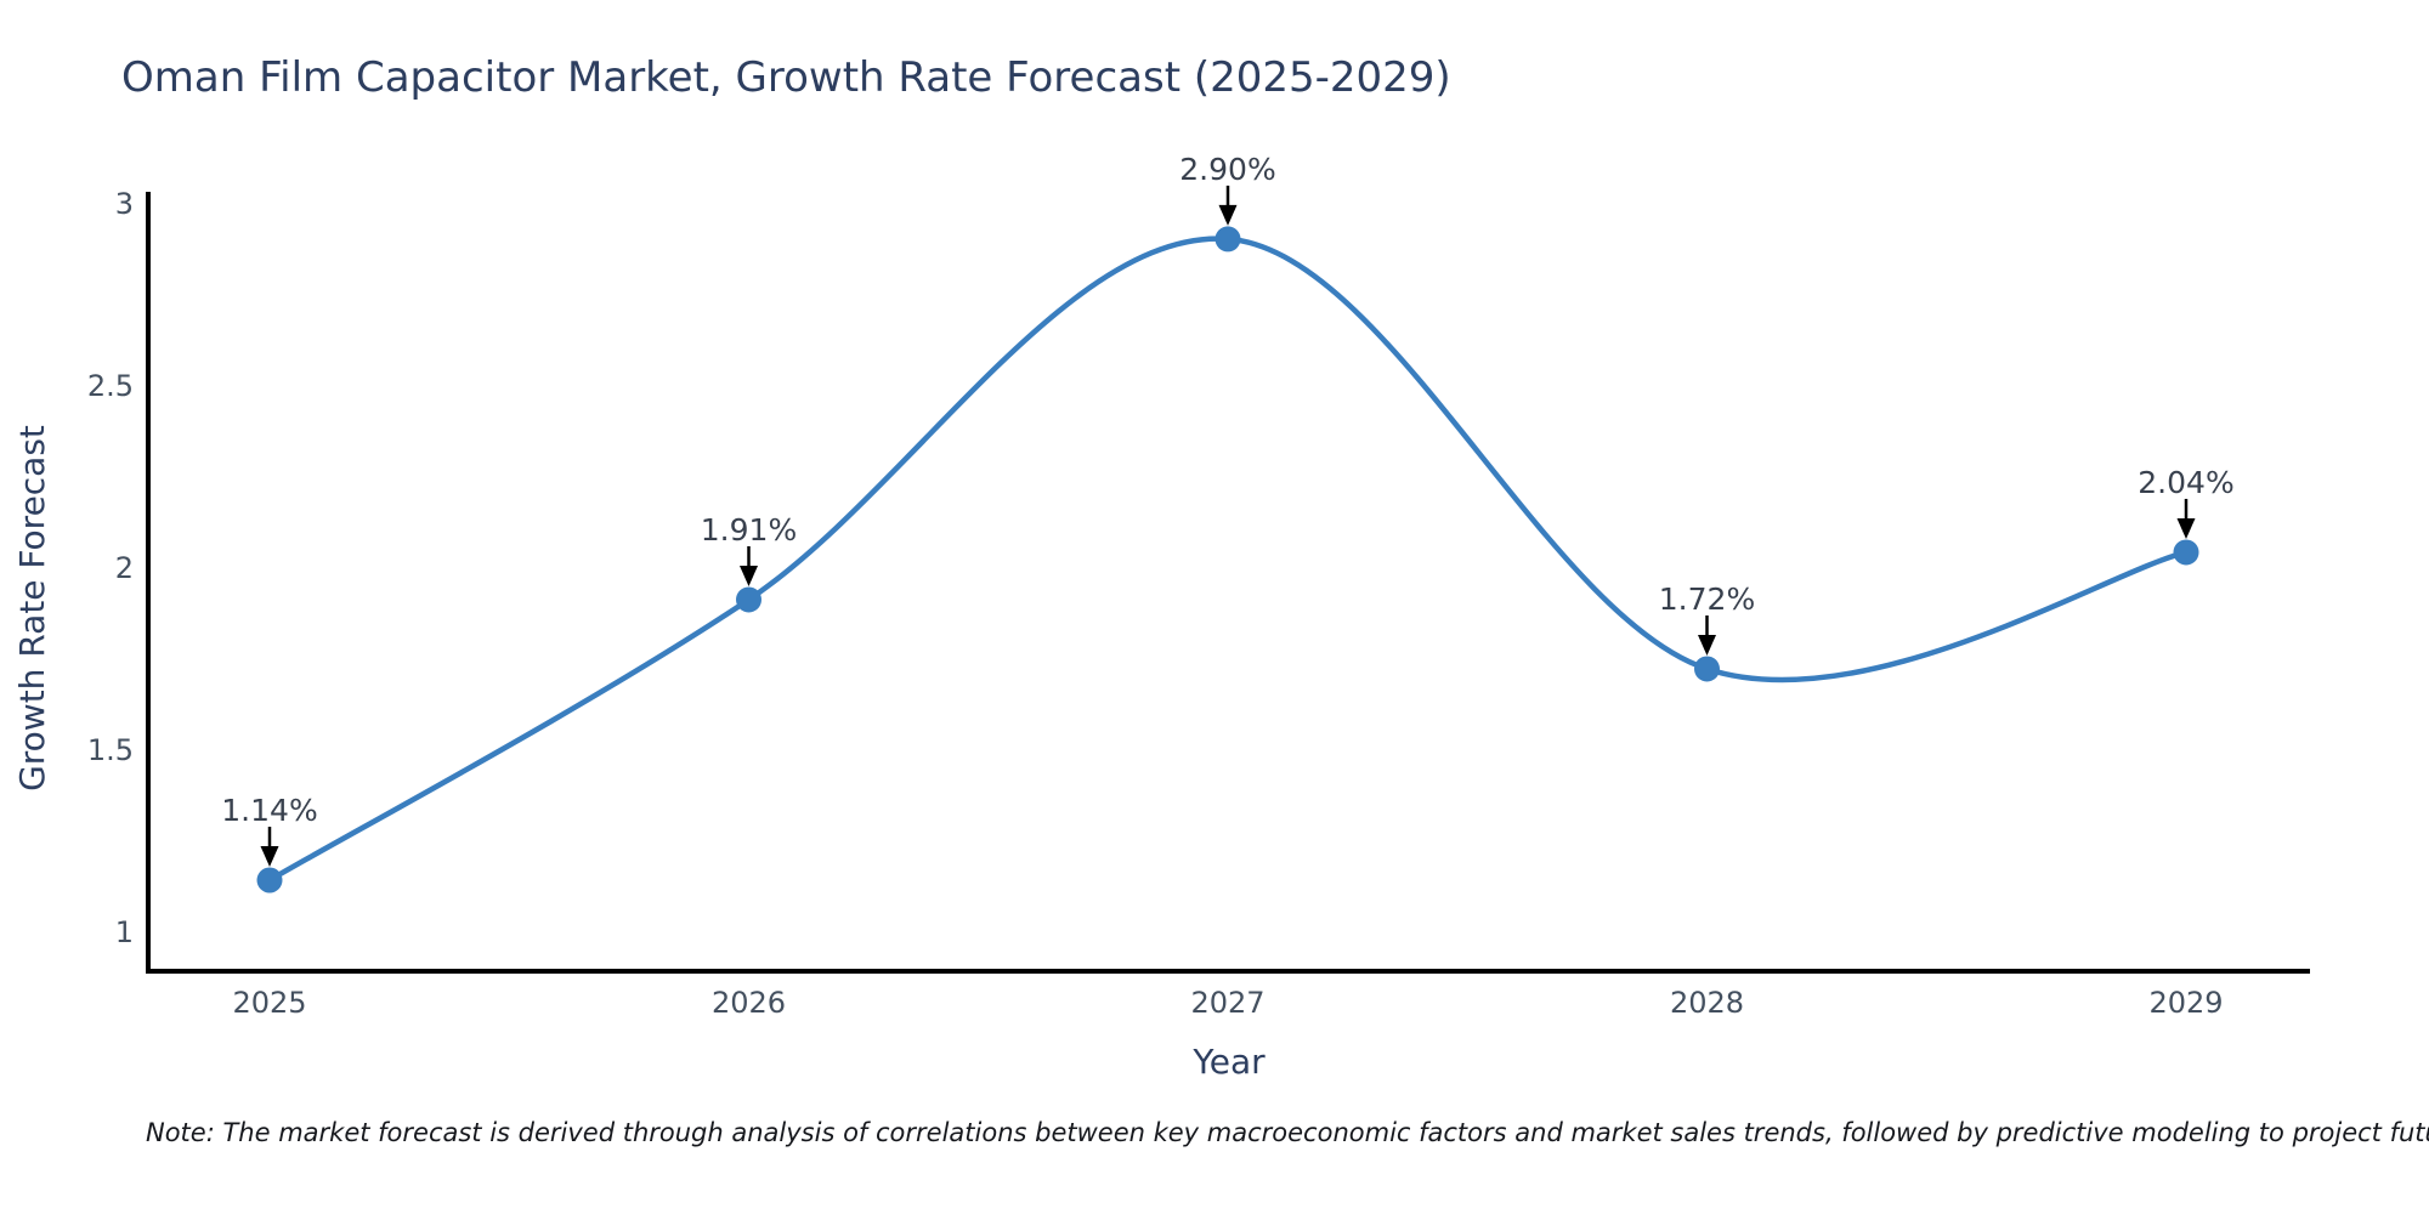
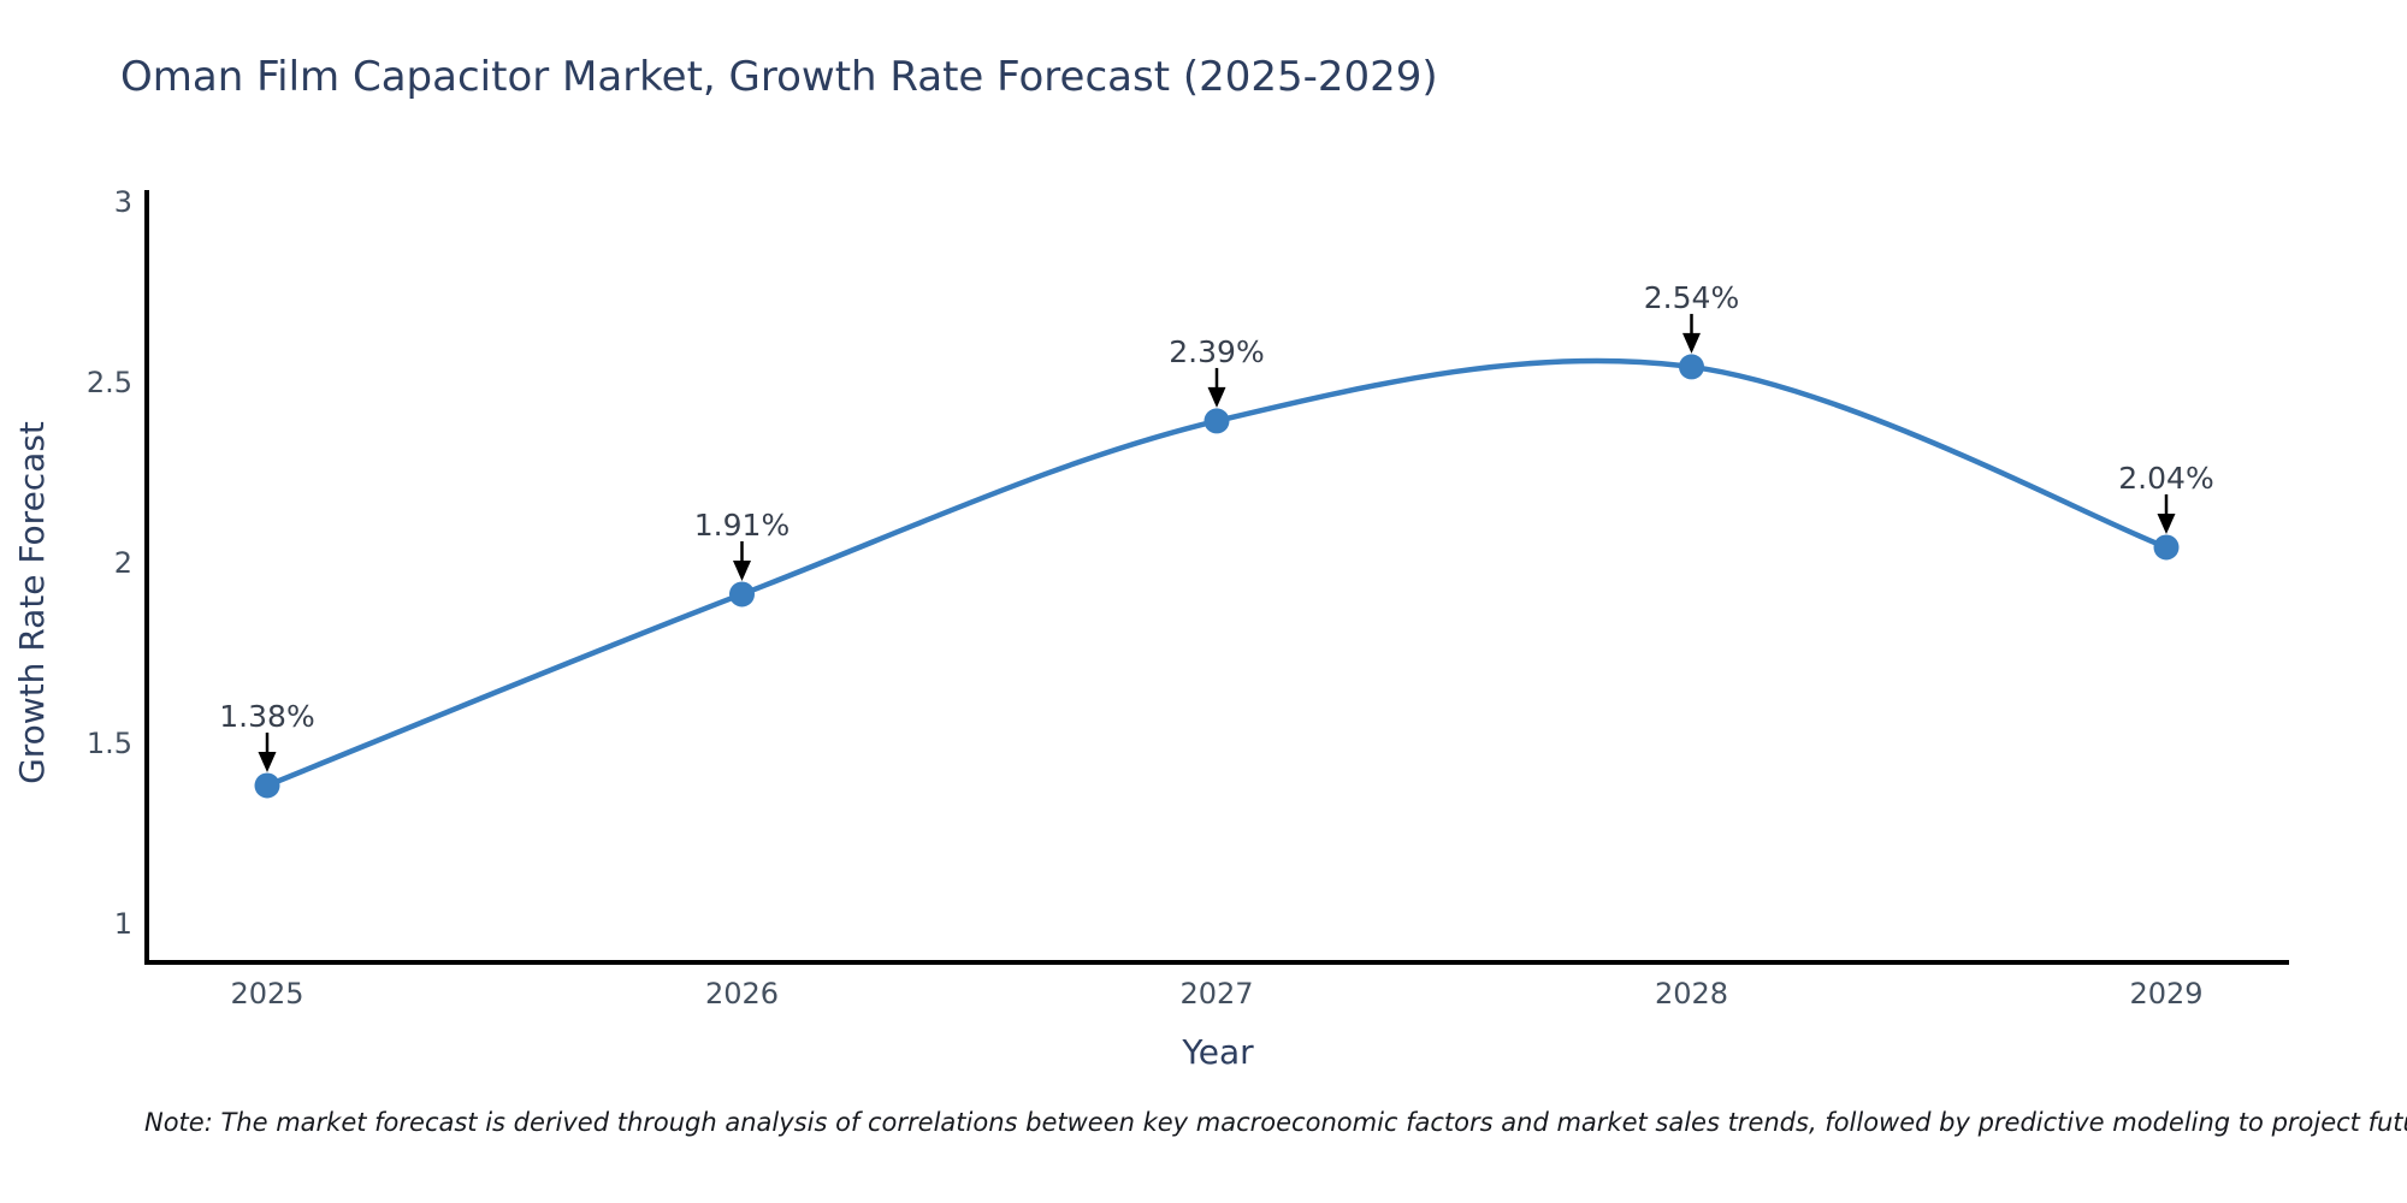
2025: 1.14% -> 1.38%
2027: 2.90% -> 2.39%
2028: 1.72% -> 2.54%
